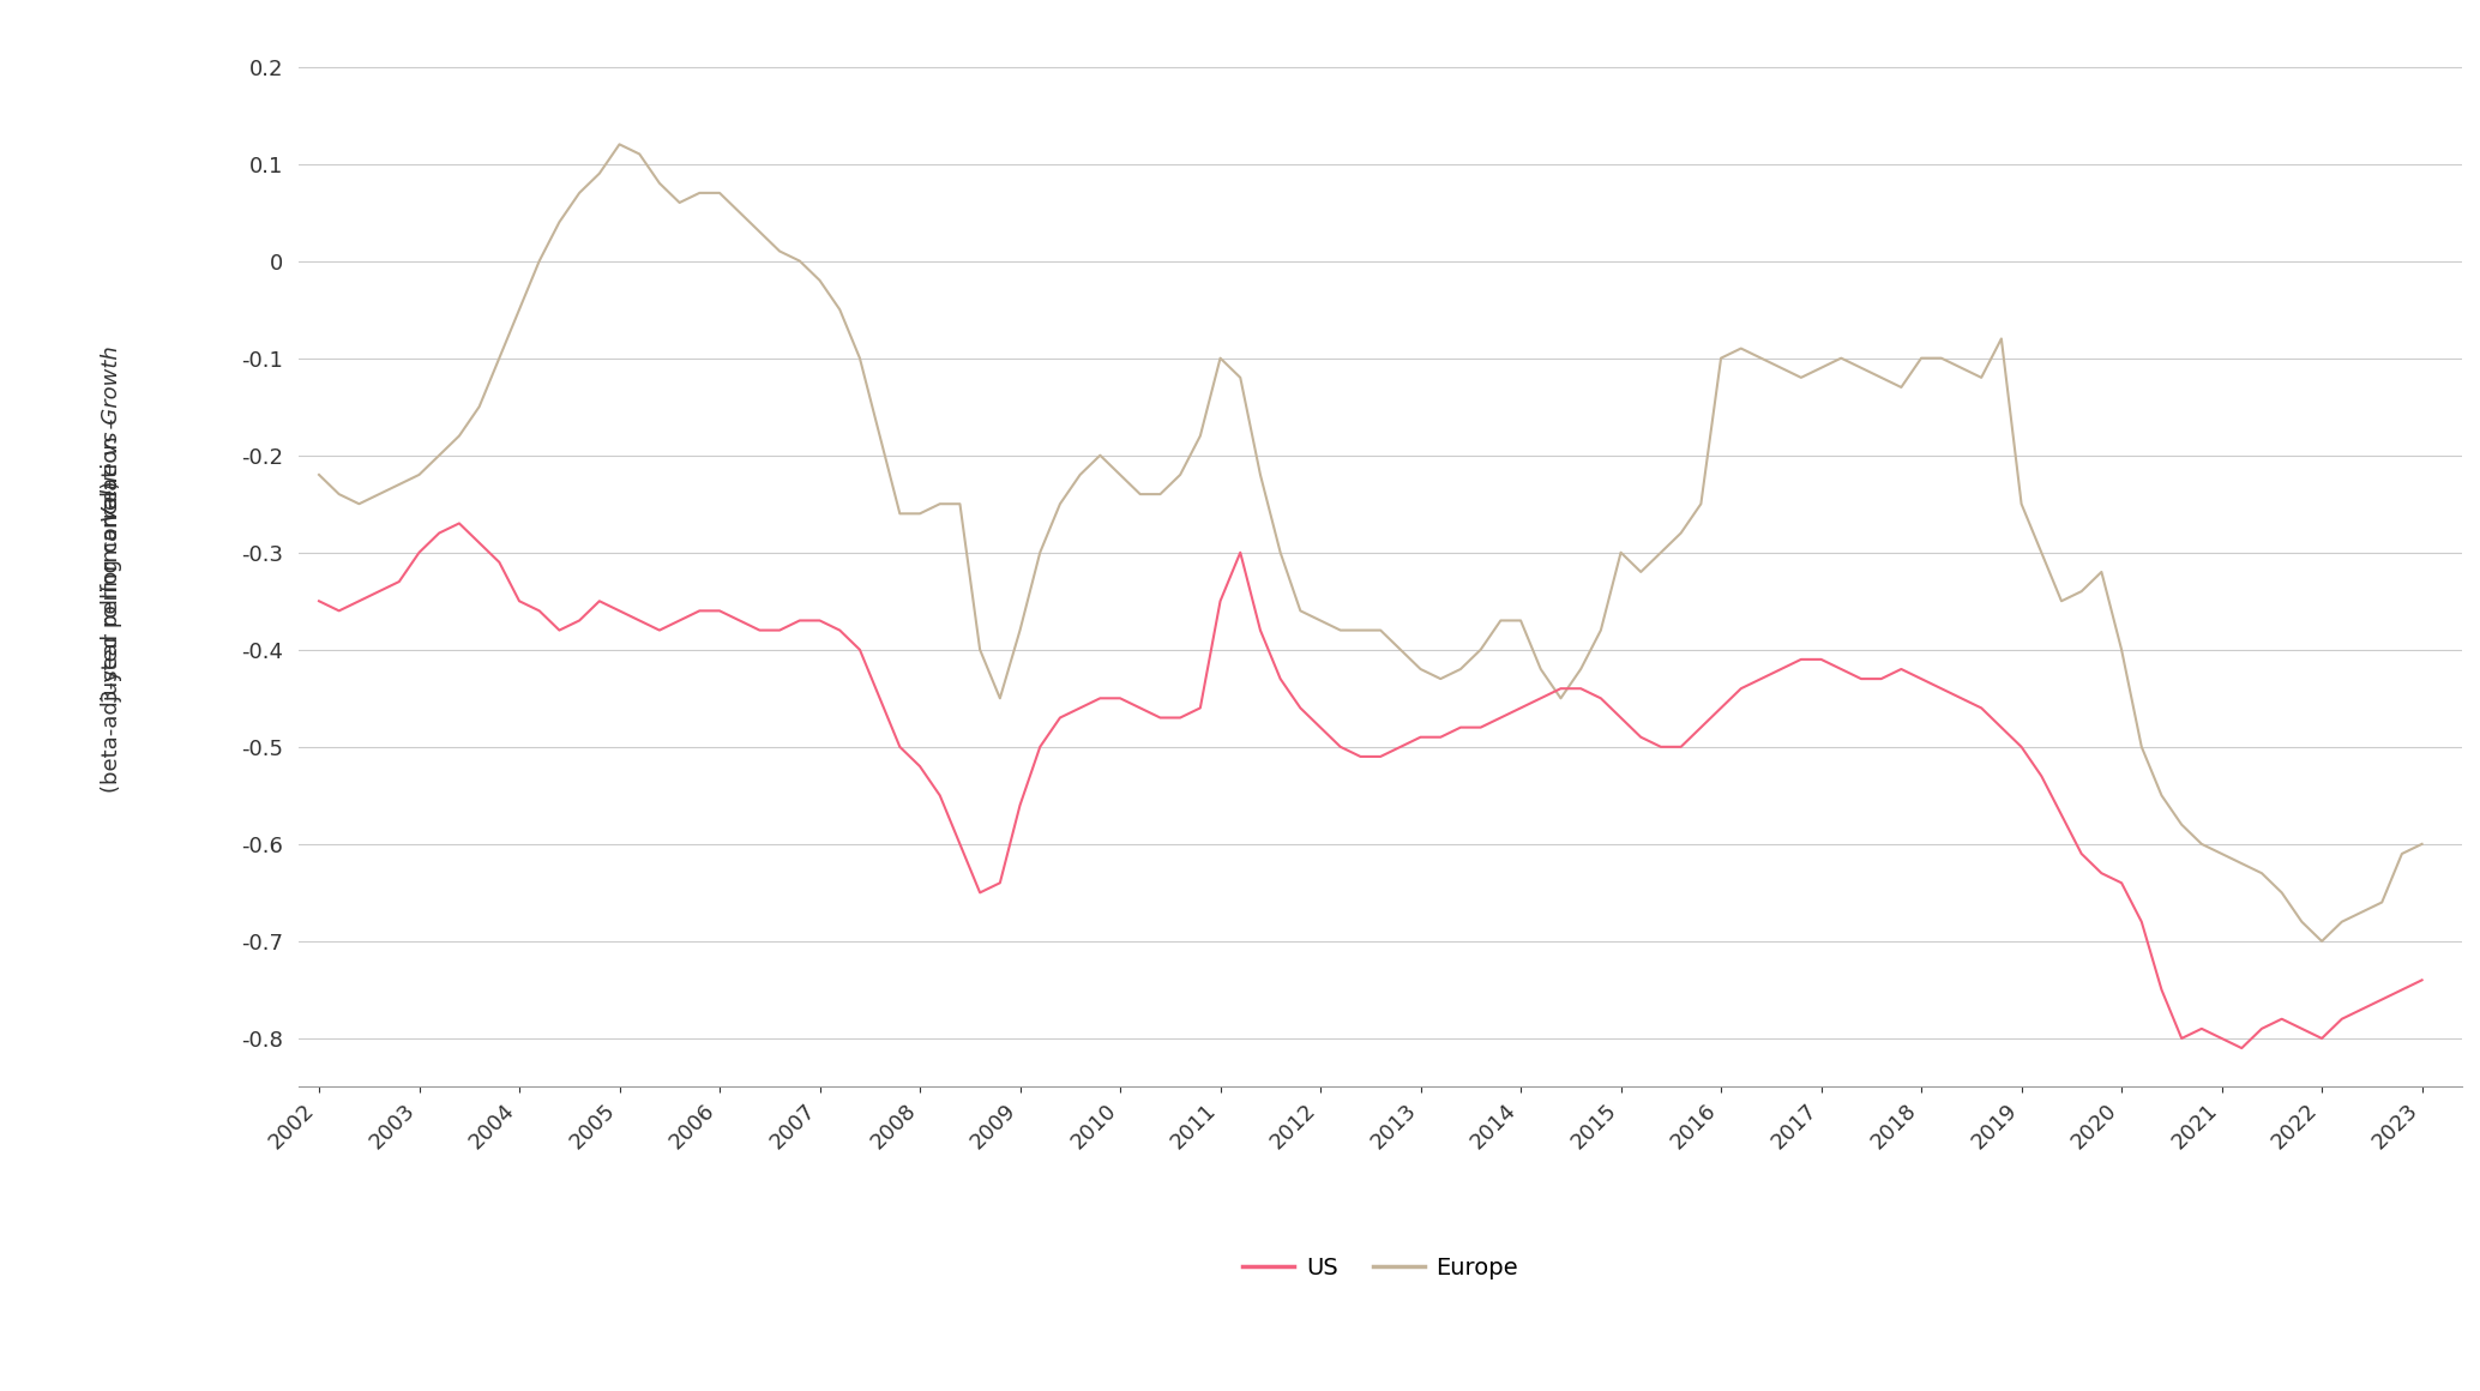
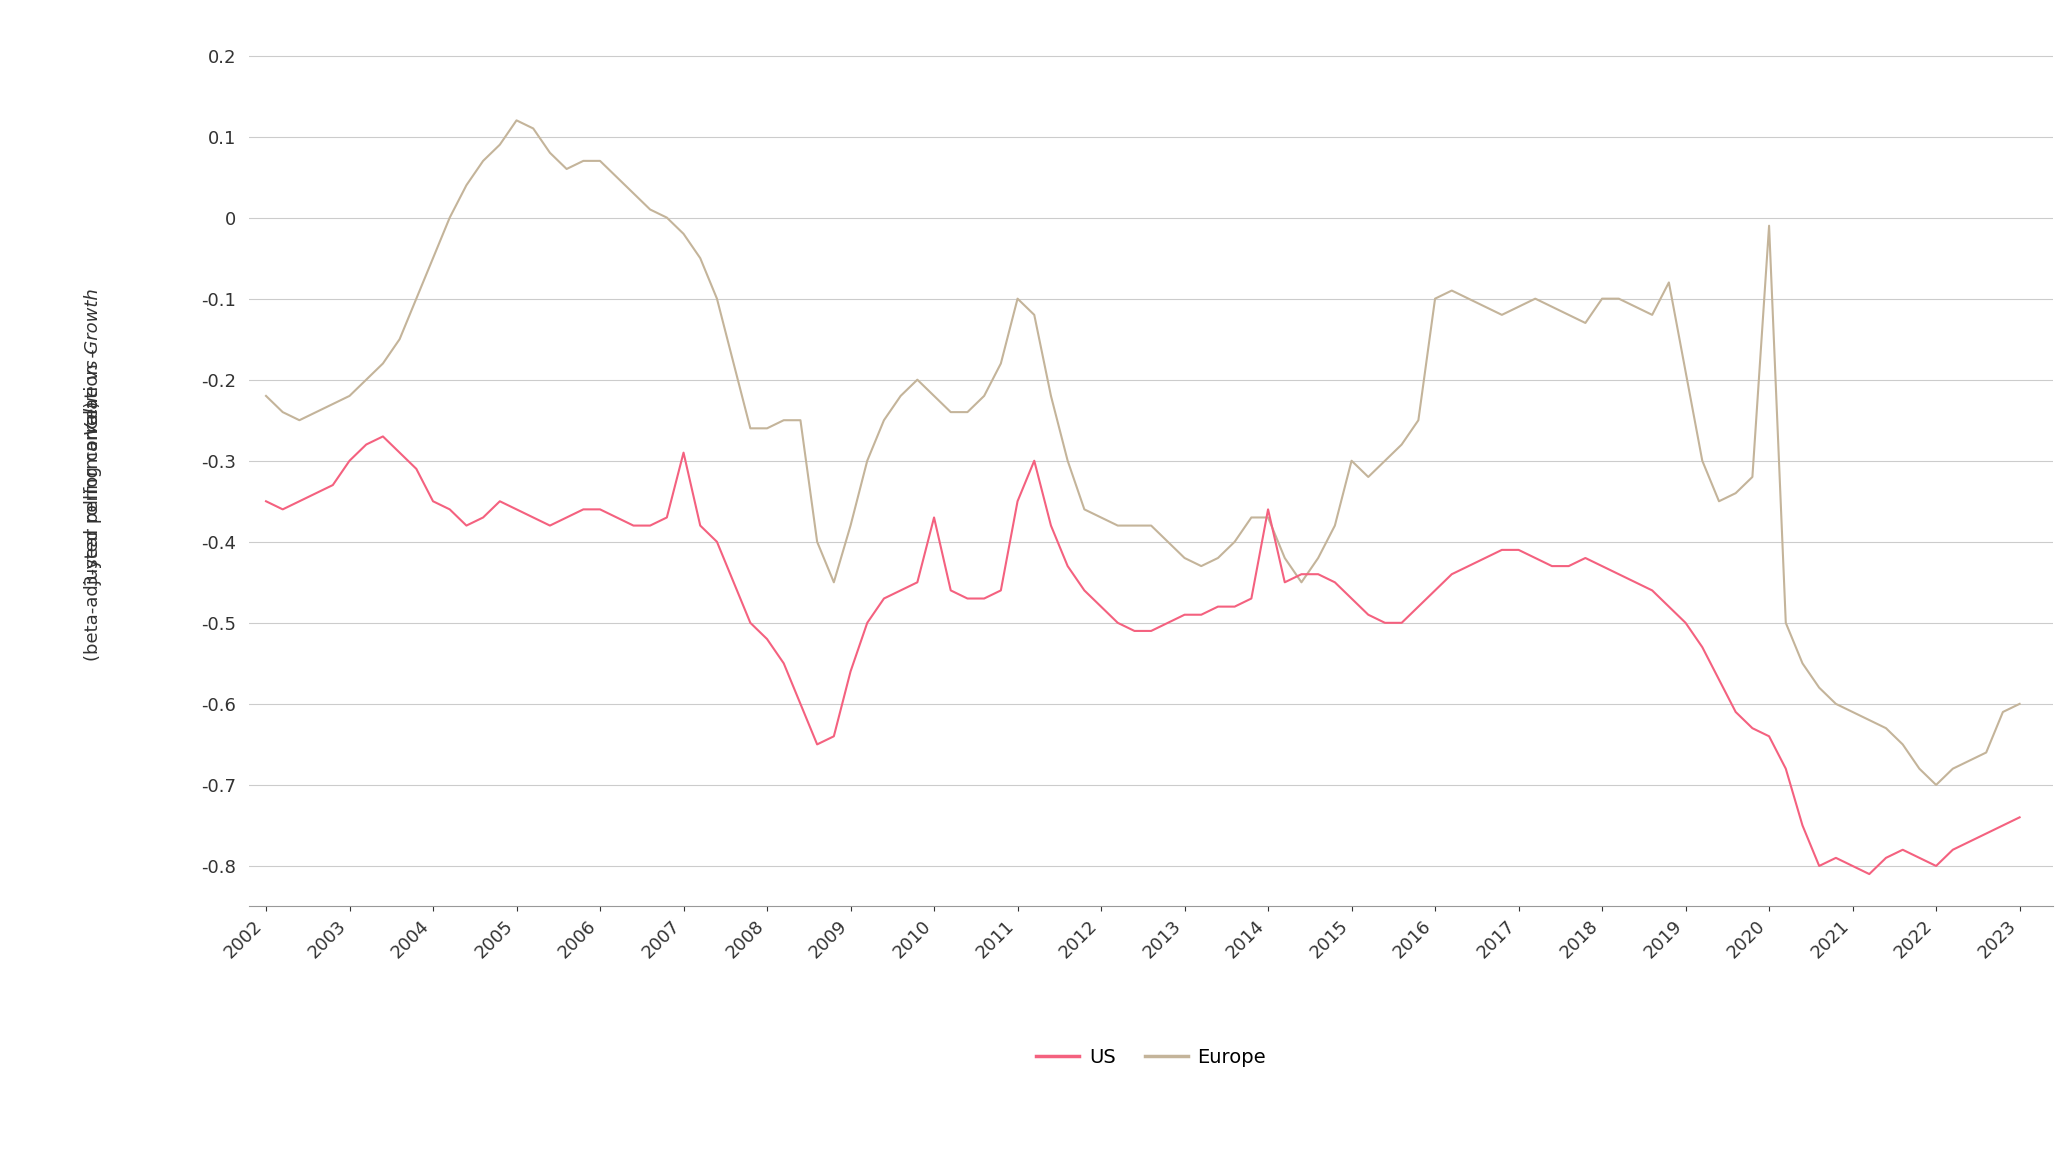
US/2007: -0.37 -> -0.29
US/2010: -0.45 -> -0.37
US/2014: -0.46 -> -0.36
Europe/2019: -0.25 -> -0.19
Europe/2020: -0.40 -> -0.01
